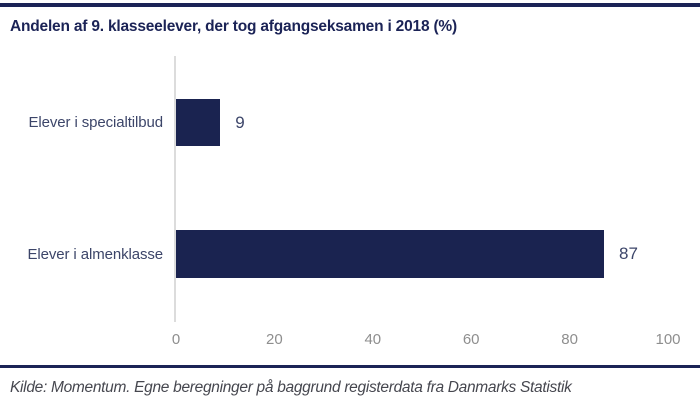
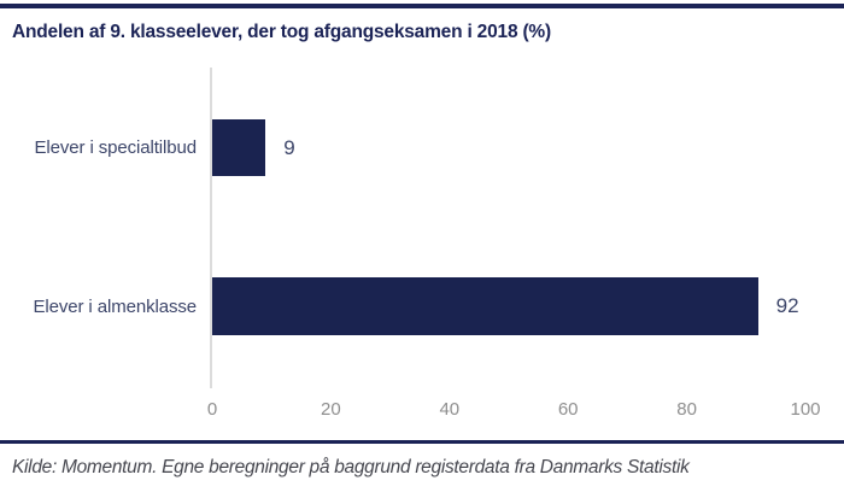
Elever i almenklasse: 87 -> 92
